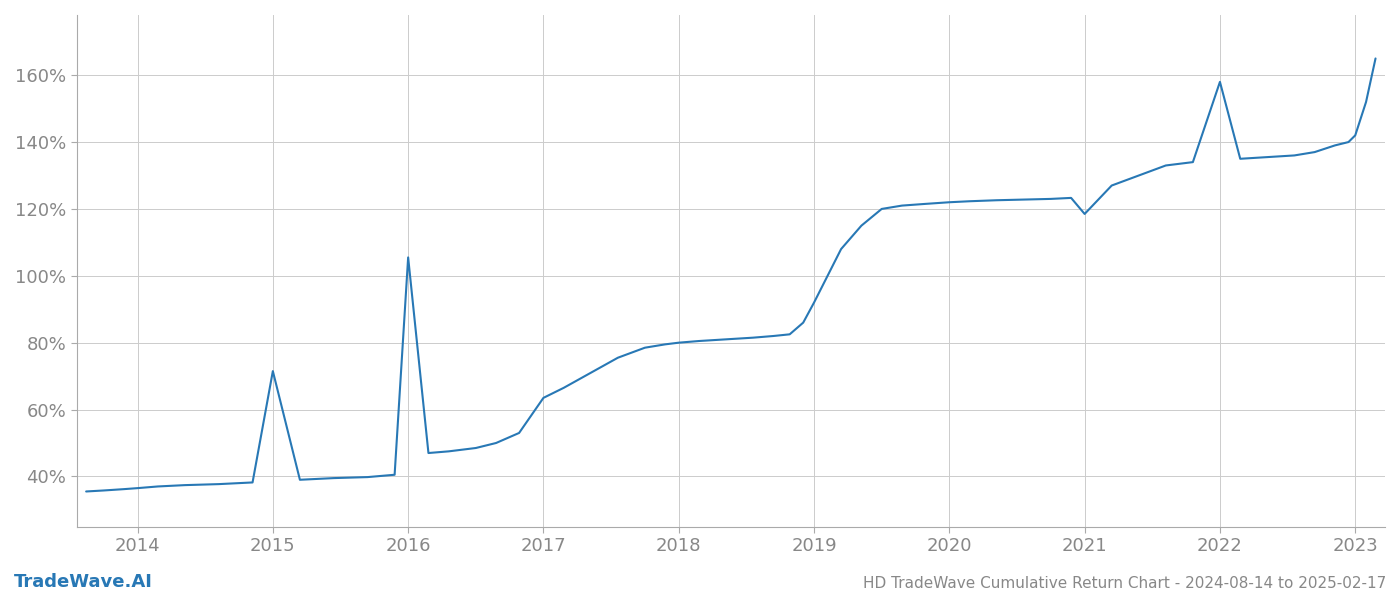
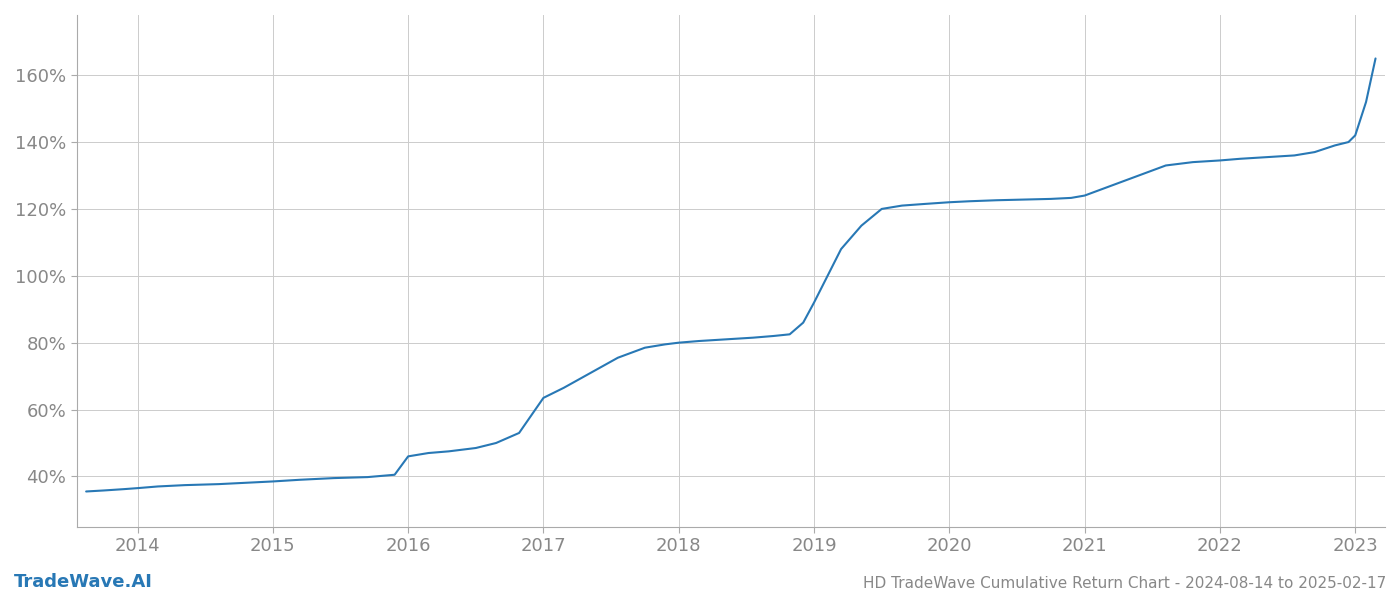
2015: 71.5% -> 38.5%
2016: 105.5% -> 46.0%
2021: 118.5% -> 124.0%
2022: 158.0% -> 134.5%
